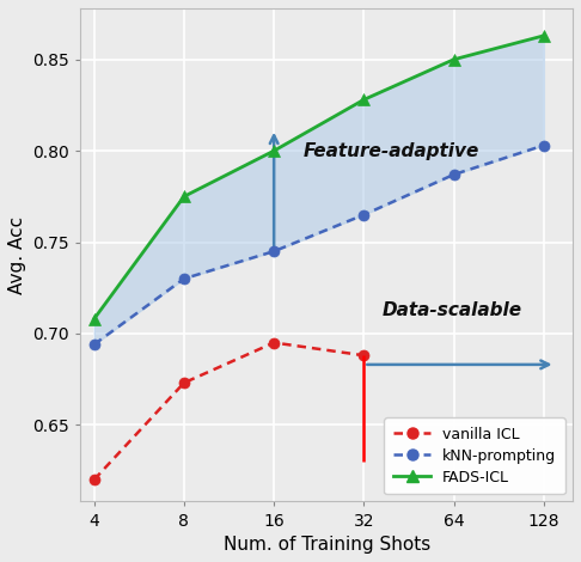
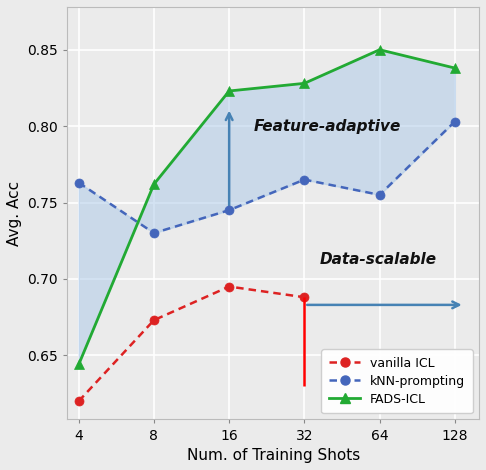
kNN-prompting/4: 0.694 -> 0.763
FADS-ICL/4: 0.708 -> 0.644
FADS-ICL/8: 0.775 -> 0.762
FADS-ICL/16: 0.800 -> 0.823
kNN-prompting/64: 0.787 -> 0.755
FADS-ICL/128: 0.863 -> 0.838
